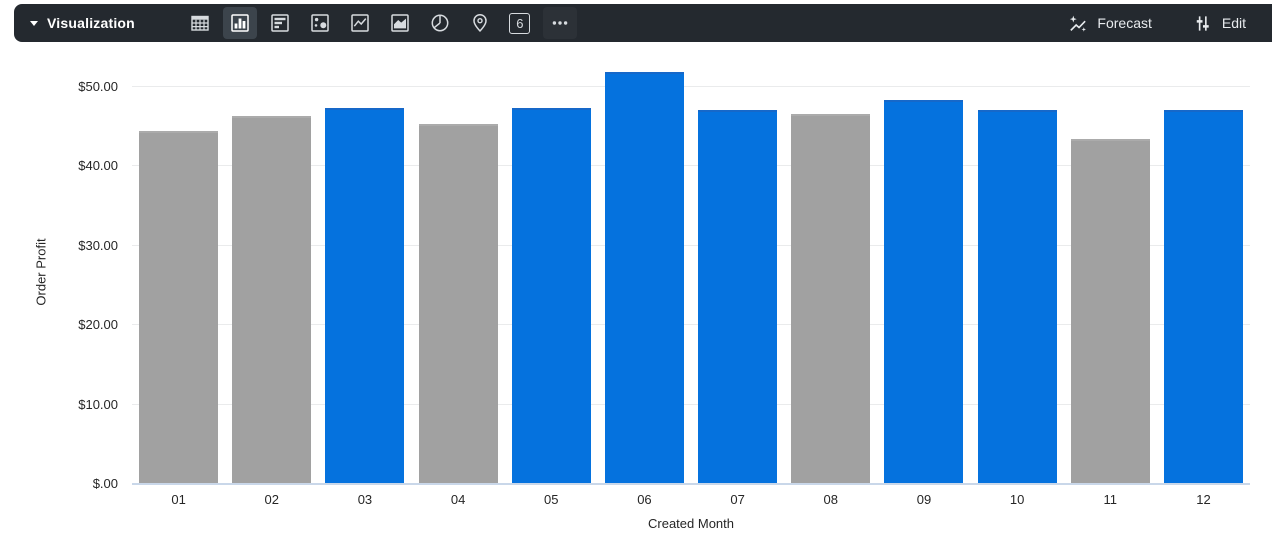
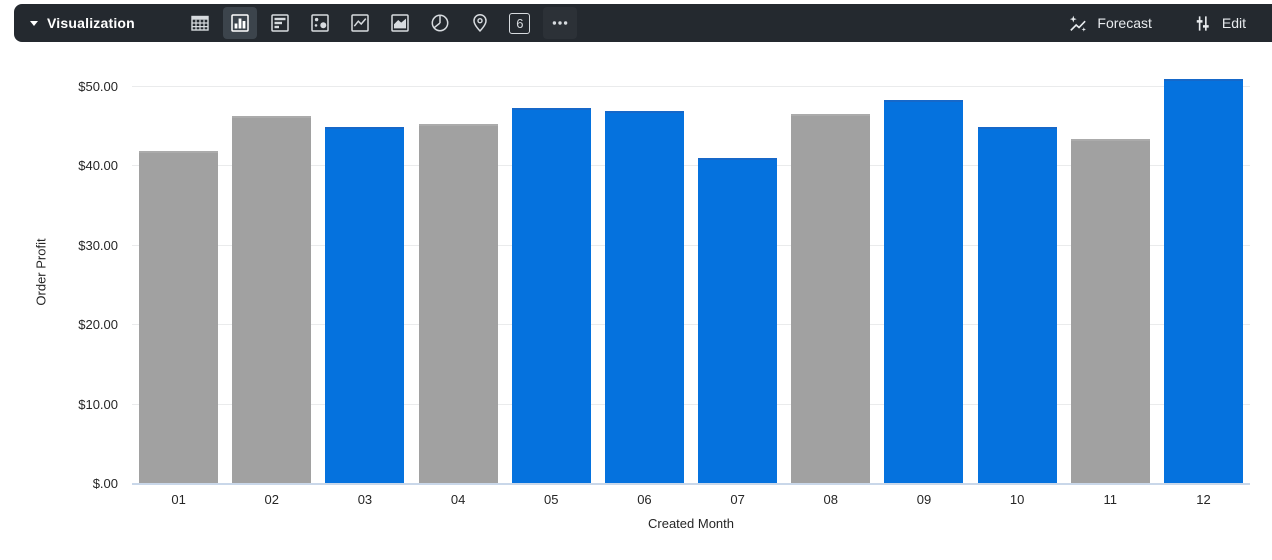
01: $44 -> $42
03: $47 -> $45
06: $52 -> $47
07: $47 -> $41
10: $47 -> $45
12: $47 -> $51
